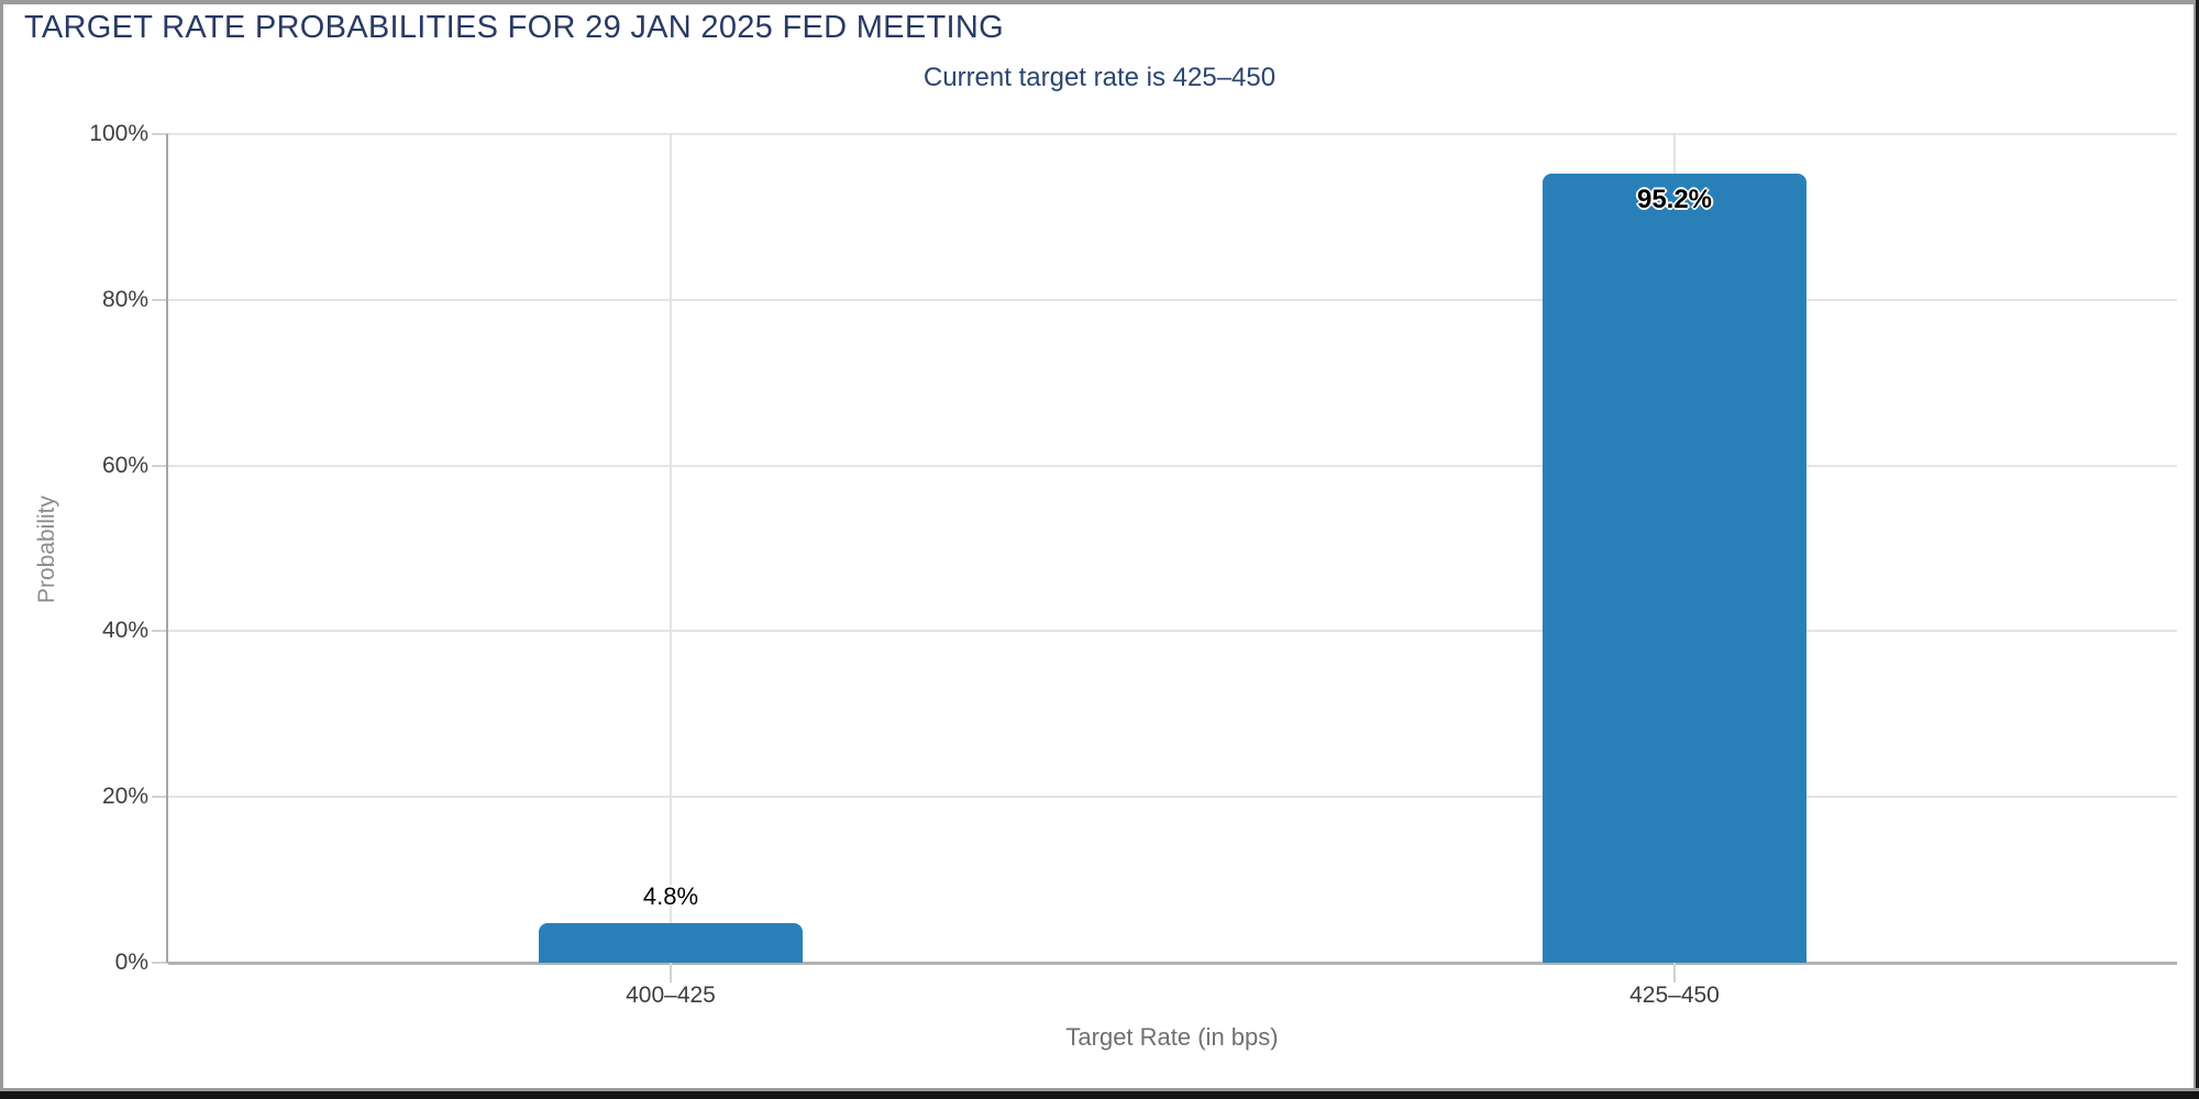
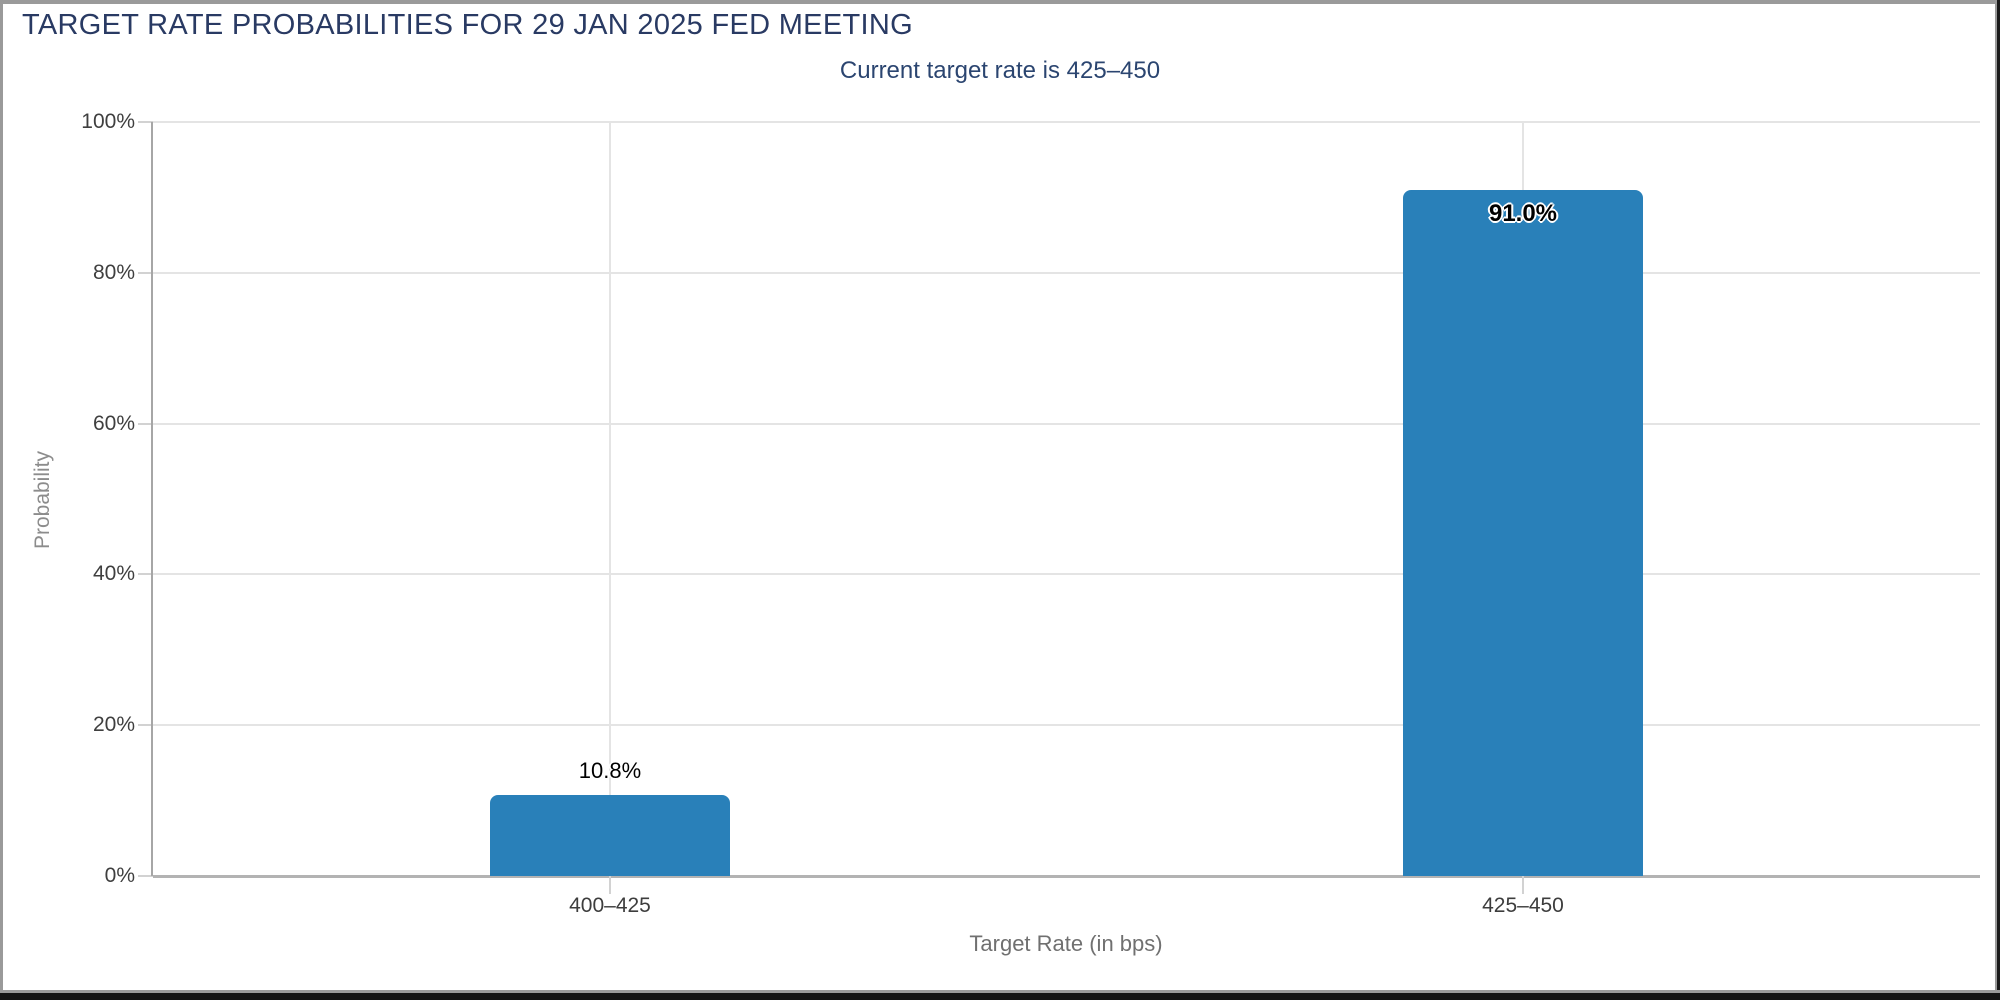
400–425: 4.8% -> 10.8%
425–450: 95.2% -> 91.0%
